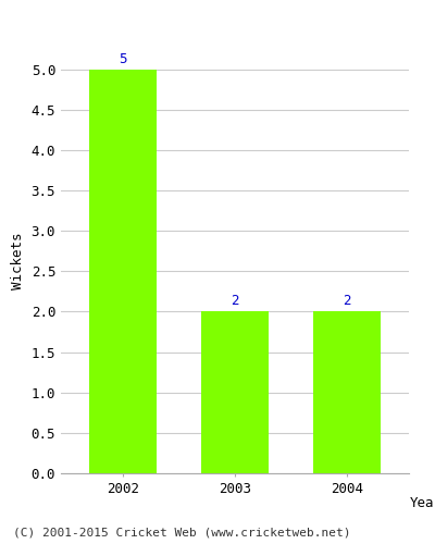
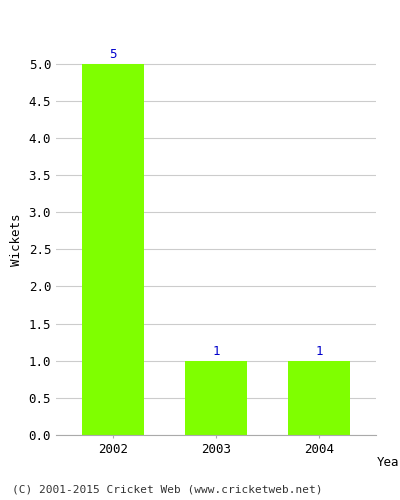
2003: 2 -> 1
2004: 2 -> 1
